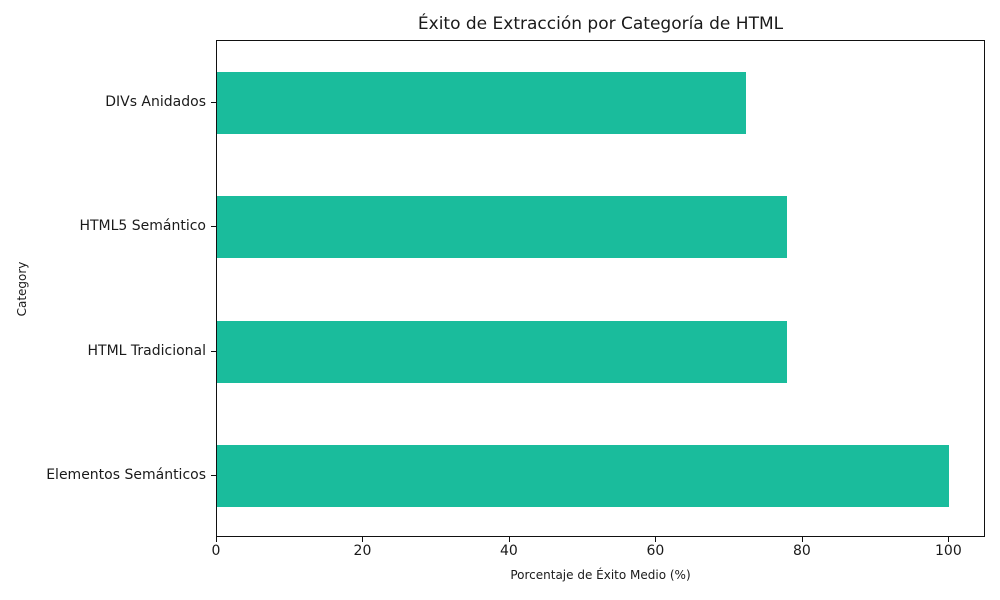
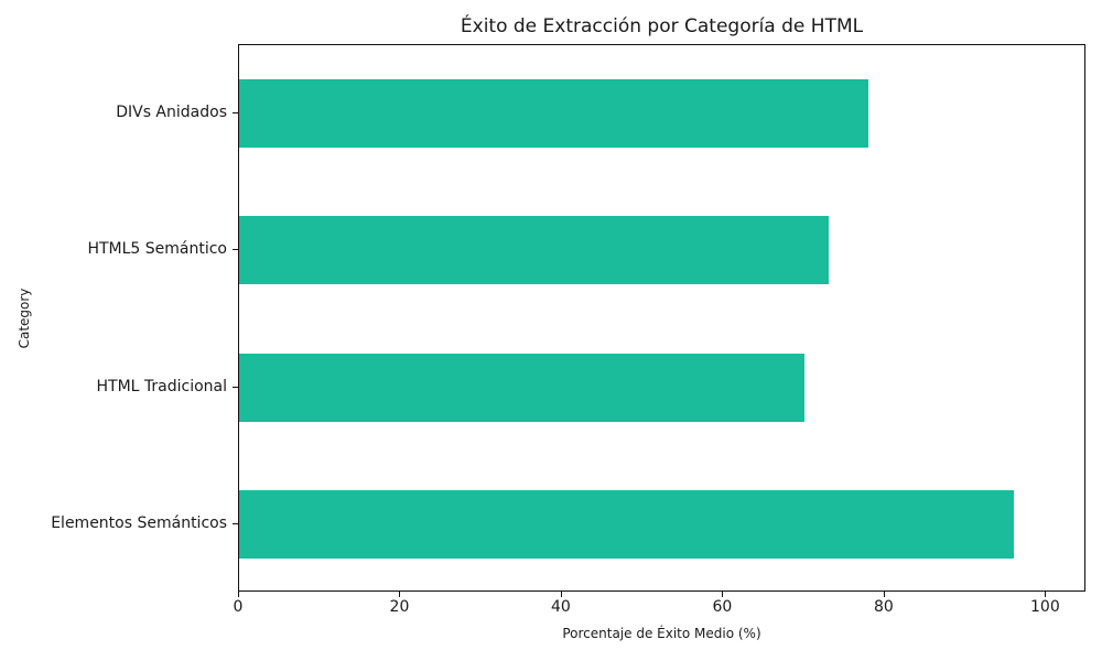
DIVs Anidados: 72 -> 78
HTML5 Semántico: 78 -> 73
HTML Tradicional: 78 -> 70
Elementos Semánticos: 100 -> 96
